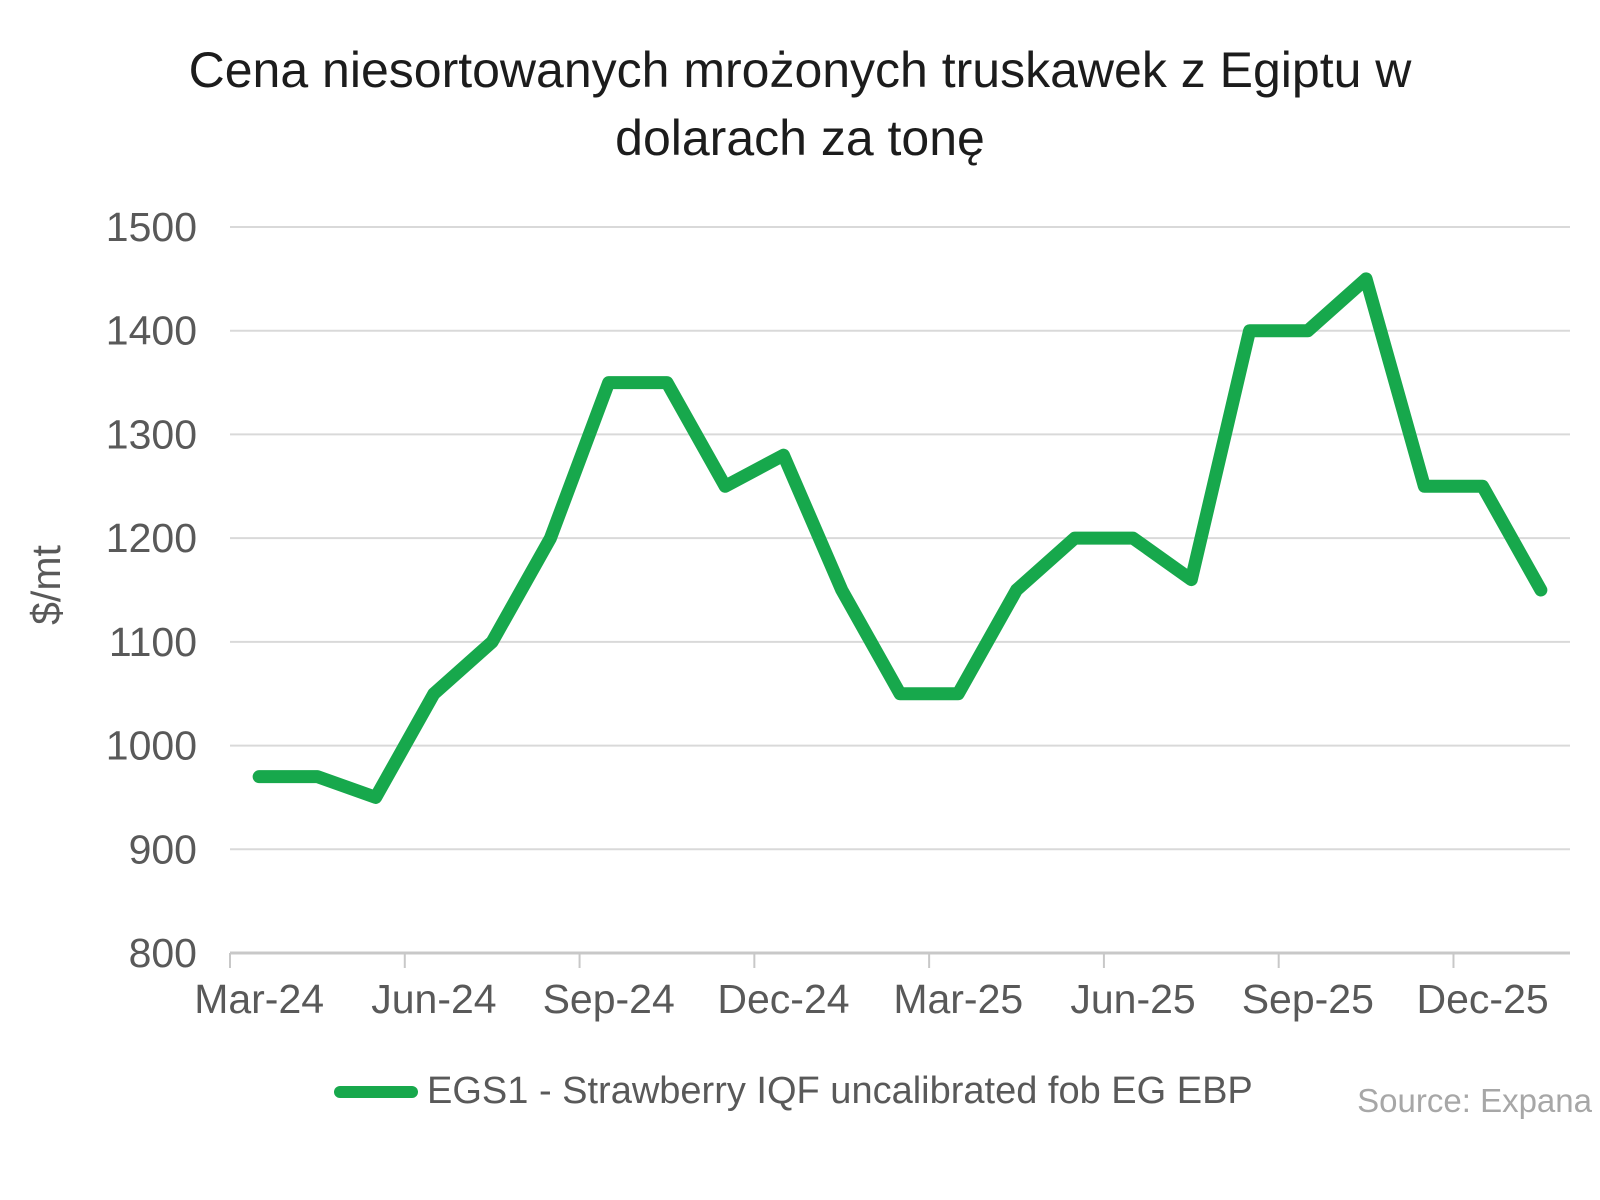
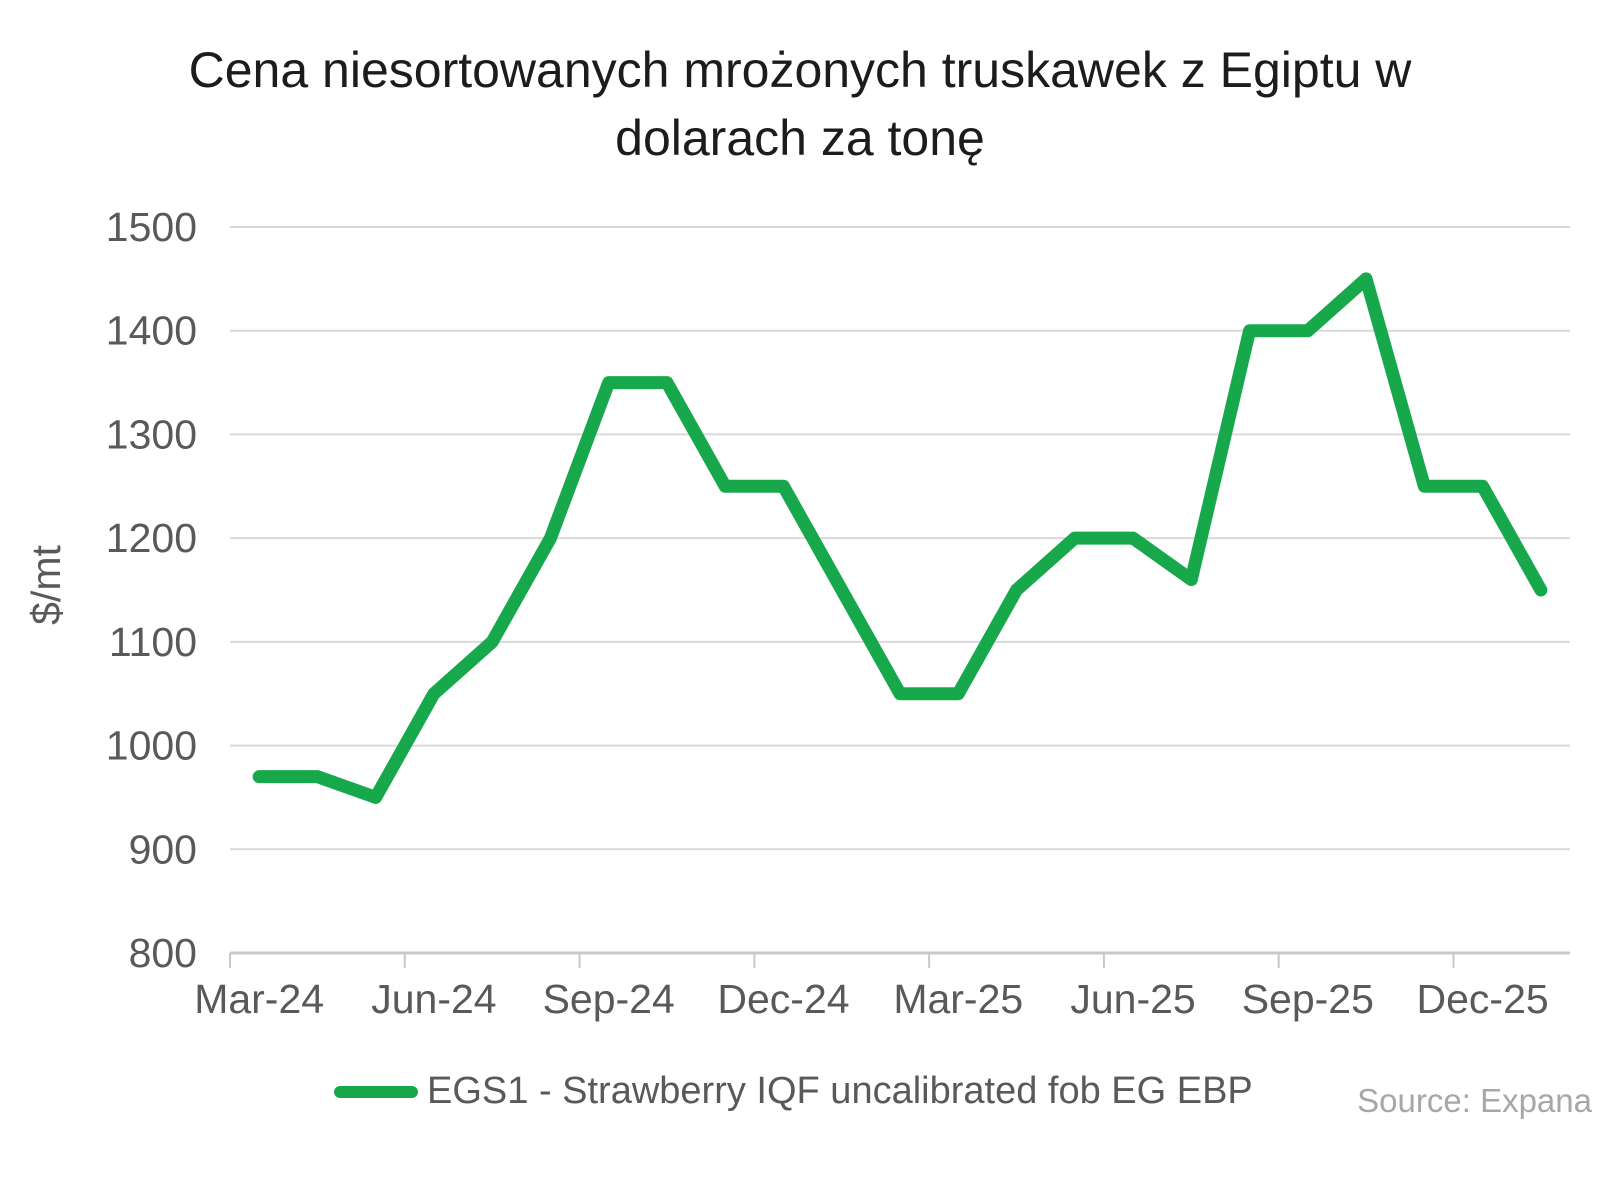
Dec-24: 1280 -> 1250
